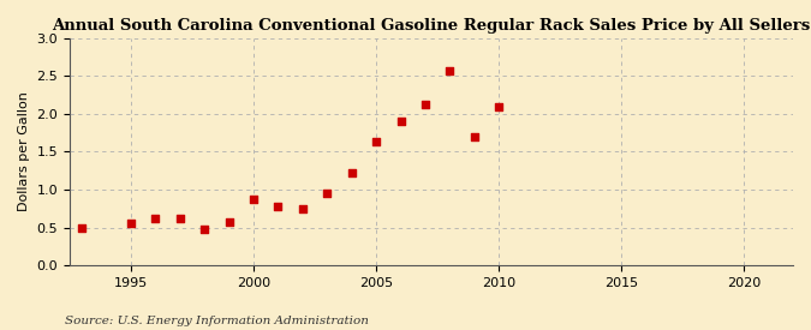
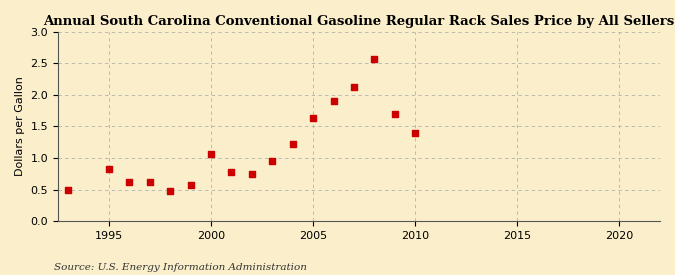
1995: 0.55 -> 0.82
2000: 0.87 -> 1.06
2010: 2.10 -> 1.40
